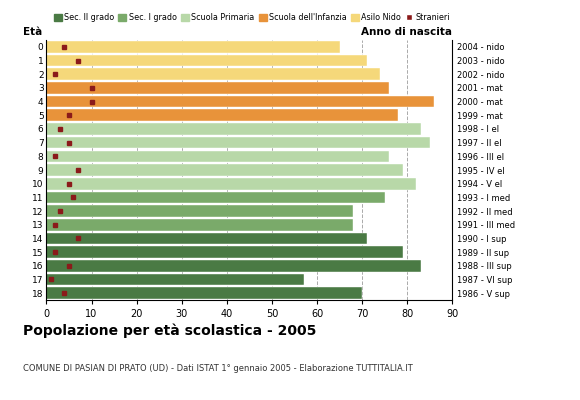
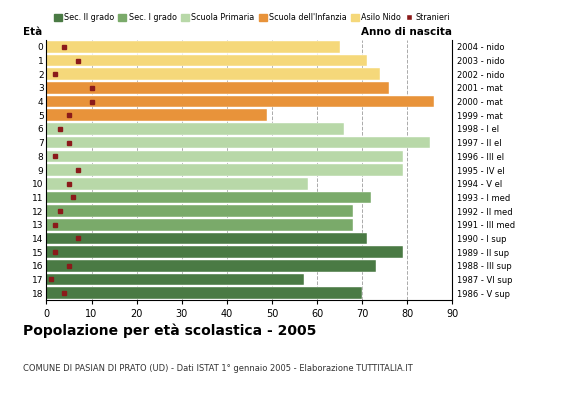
5: 78 -> 49
6: 83 -> 66
8: 76 -> 79
10: 82 -> 58
11: 75 -> 72
16: 83 -> 73
